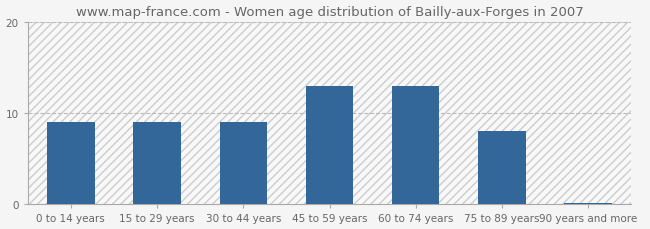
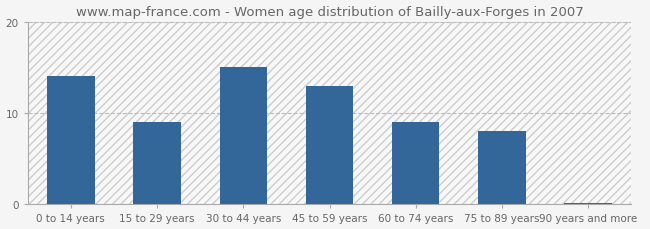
0 to 14 years: 9.0 -> 14.0
30 to 44 years: 9.0 -> 15.0
60 to 74 years: 13.0 -> 9.0
